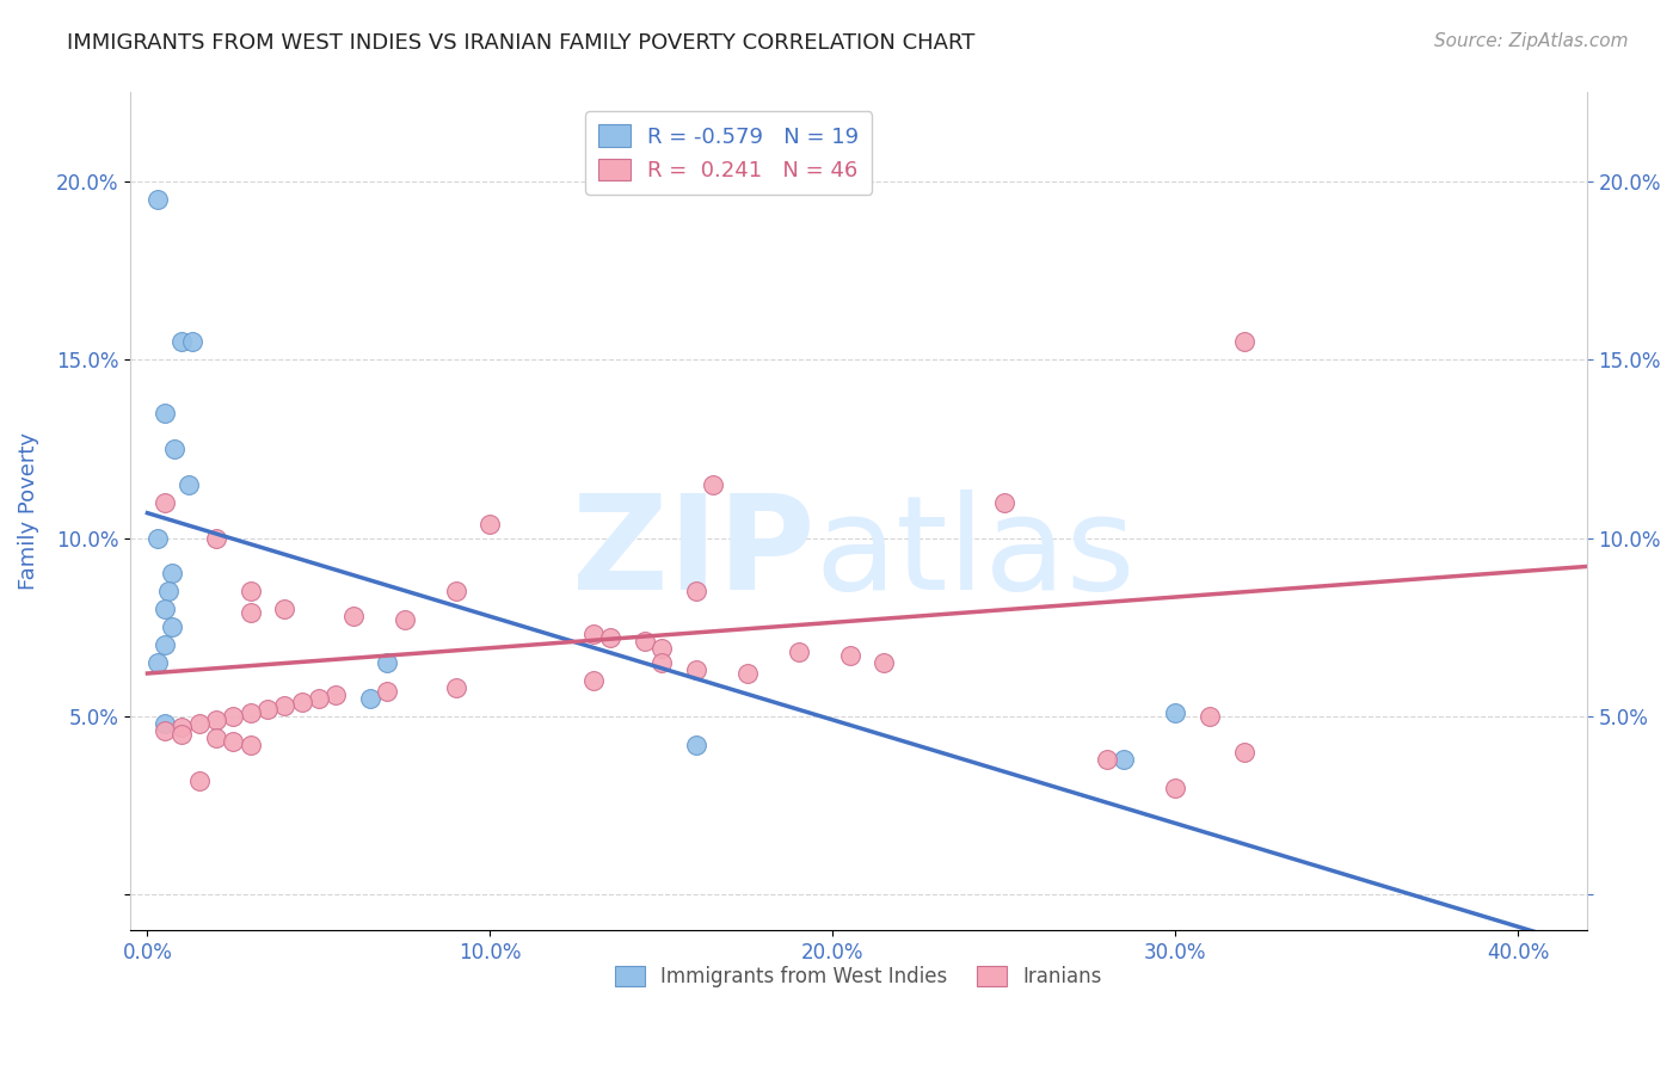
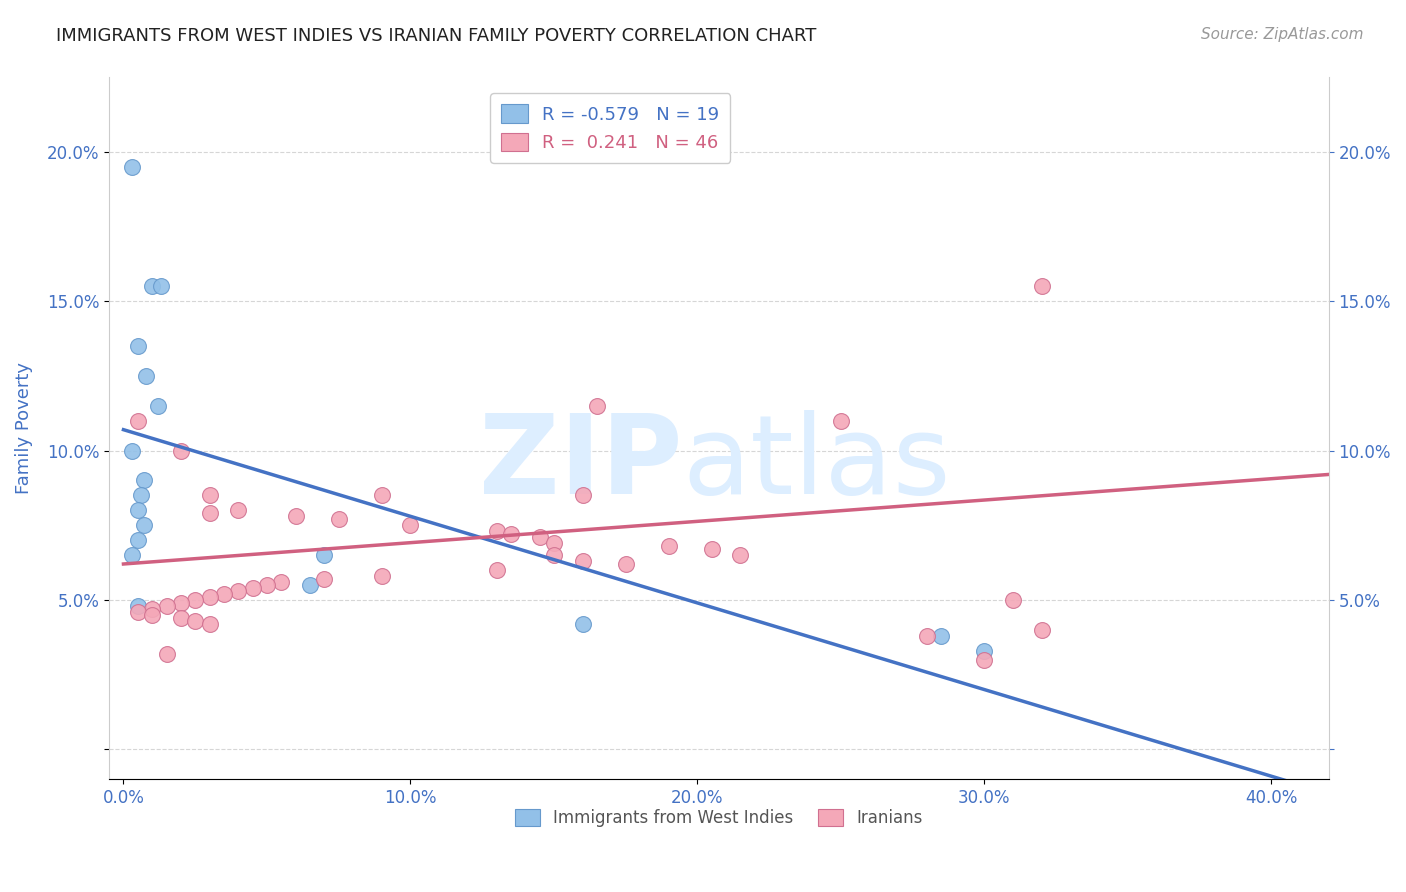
Iranians/10.0%: 10.4% -> 7.5%
Immigrants from West Indies/30.0%: 5.1% -> 3.3%
